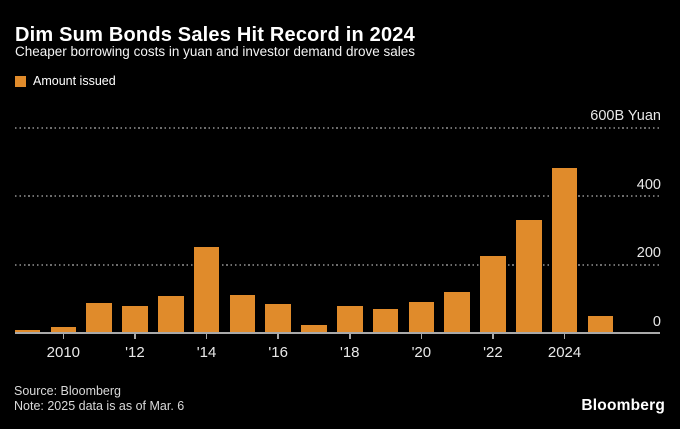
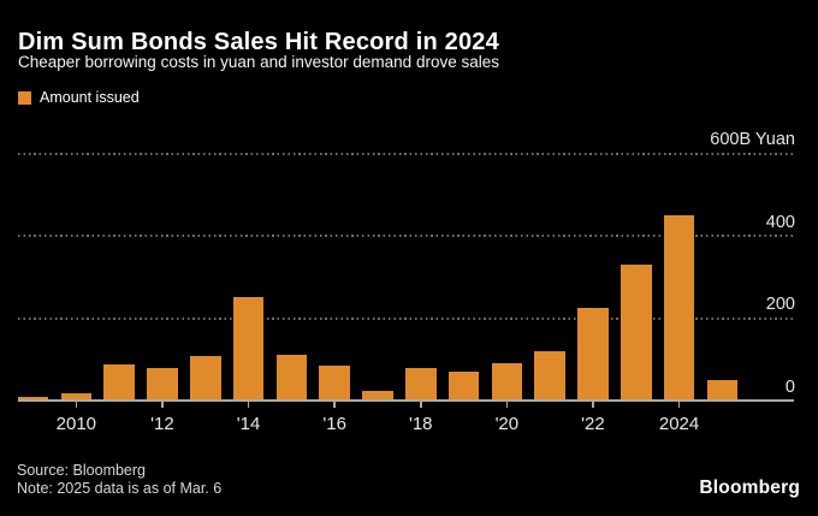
2024: 480 -> 450
